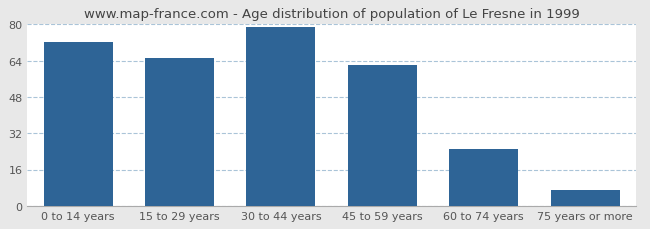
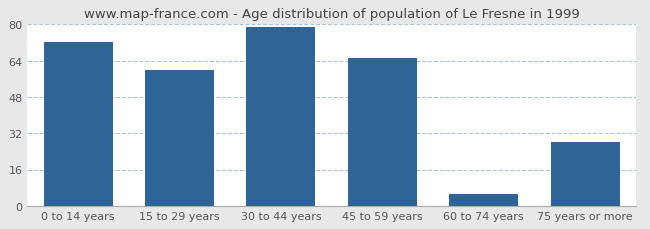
15 to 29 years: 65 -> 60
45 to 59 years: 62 -> 65
60 to 74 years: 25 -> 5
75 years or more: 7 -> 28
